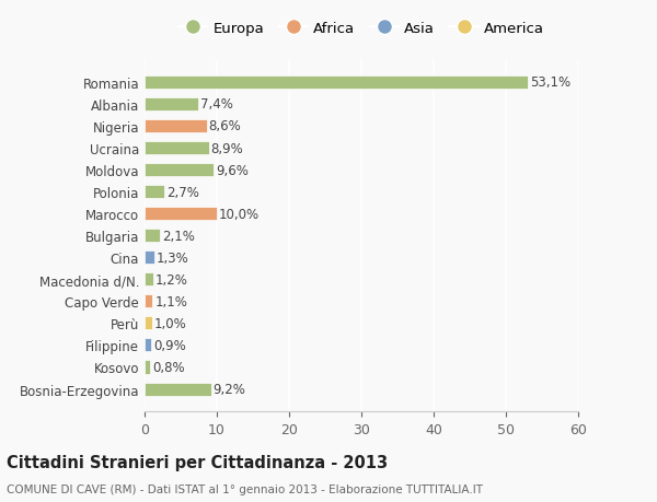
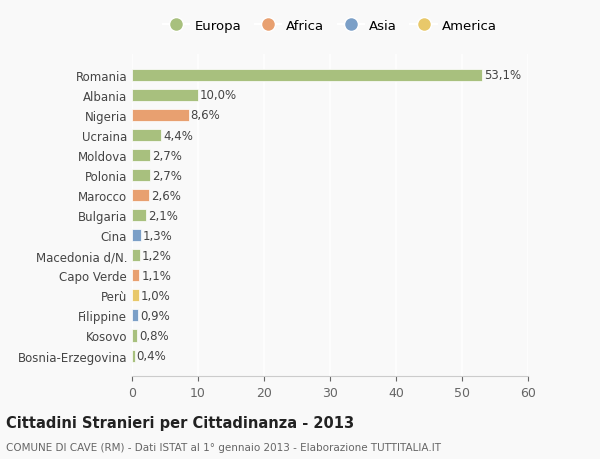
Albania: 7,4% -> 10,0%
Ucraina: 8,9% -> 4,4%
Moldova: 9,6% -> 2,7%
Marocco: 10,0% -> 2,6%
Bosnia-Erzegovina: 9,2% -> 0,4%
